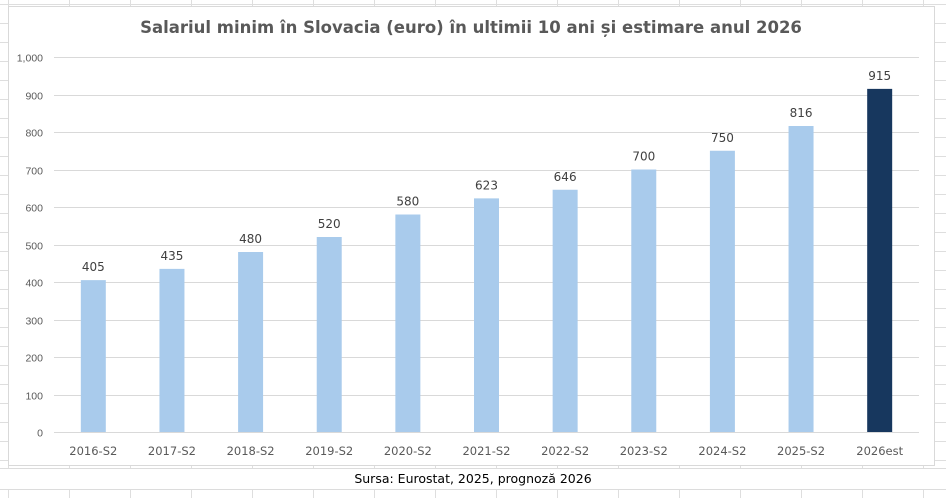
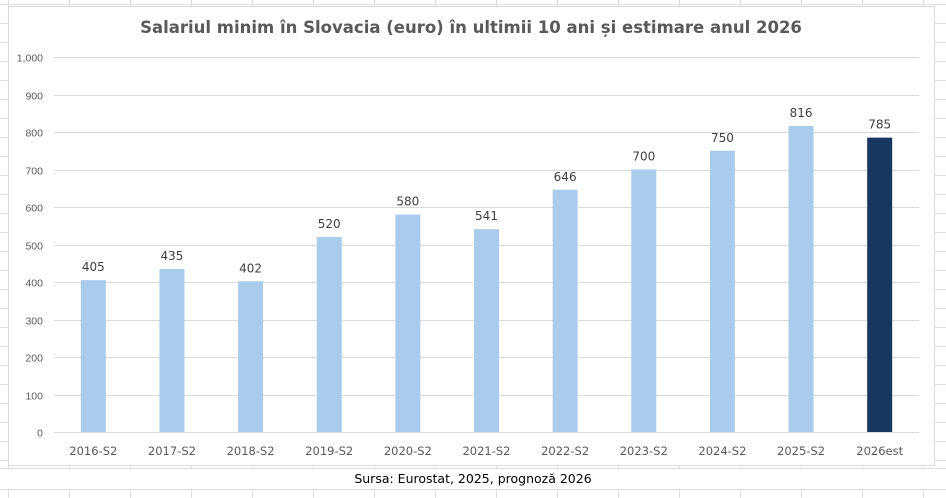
2018-S2: 480 -> 402
2021-S2: 623 -> 541
2026est: 915 -> 785
